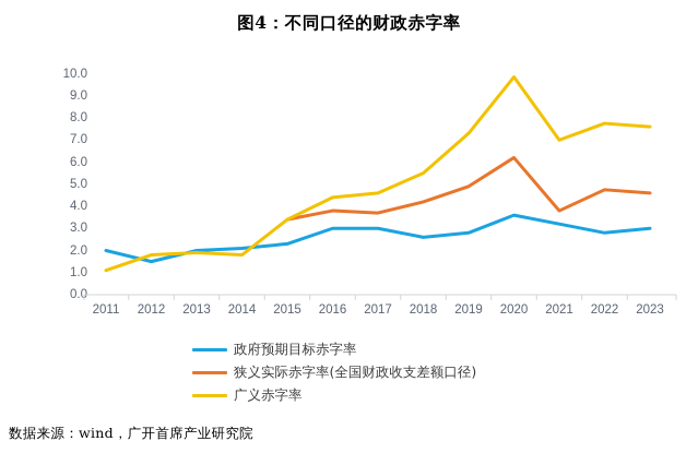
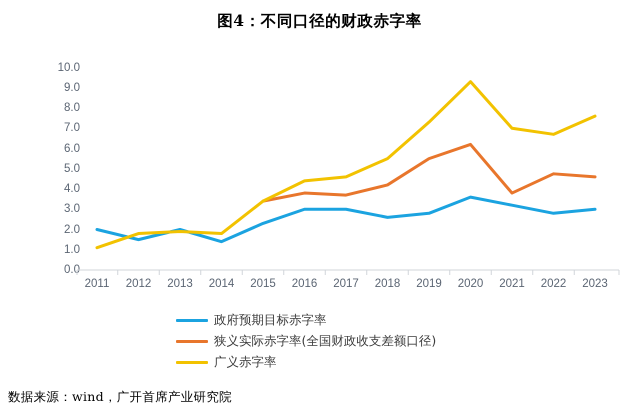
政府预期目标赤字率/2014: 2.1 -> 1.4
狭义实际赤字率(全国财政收支差额口径)/2019: 4.9 -> 5.5
广义赤字率/2020: 9.8 -> 9.3
广义赤字率/2022: 7.8 -> 6.7
